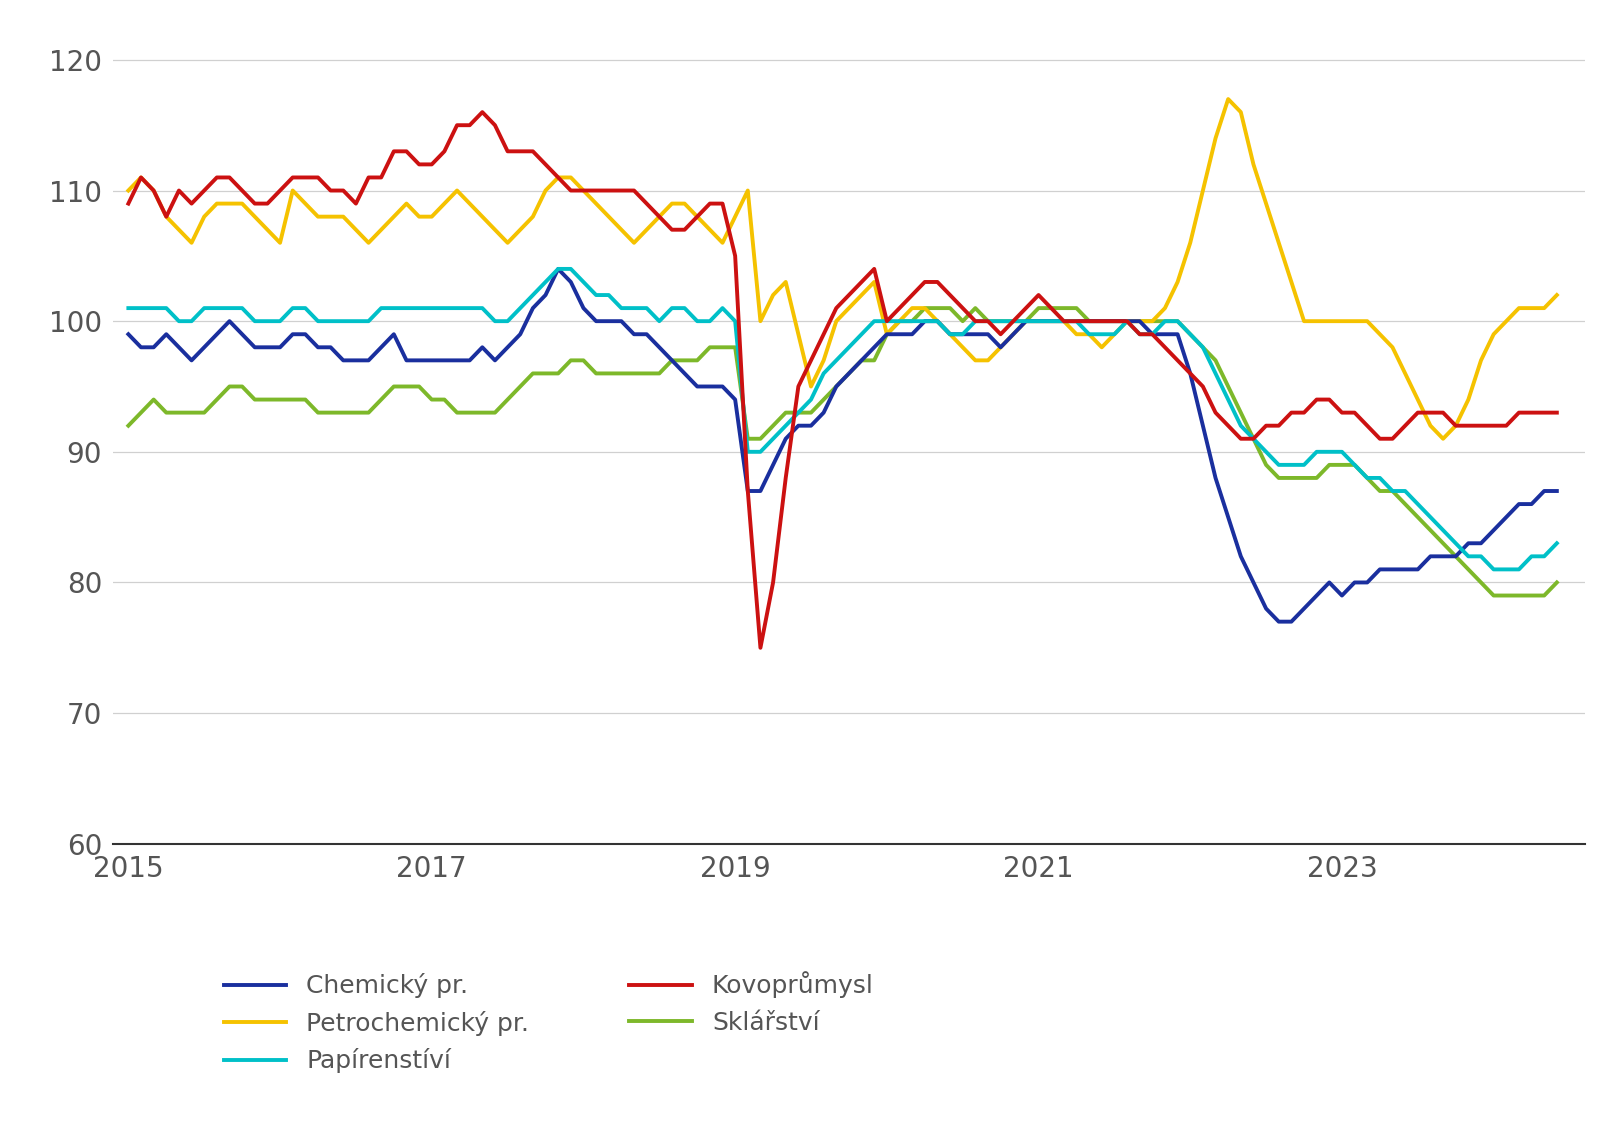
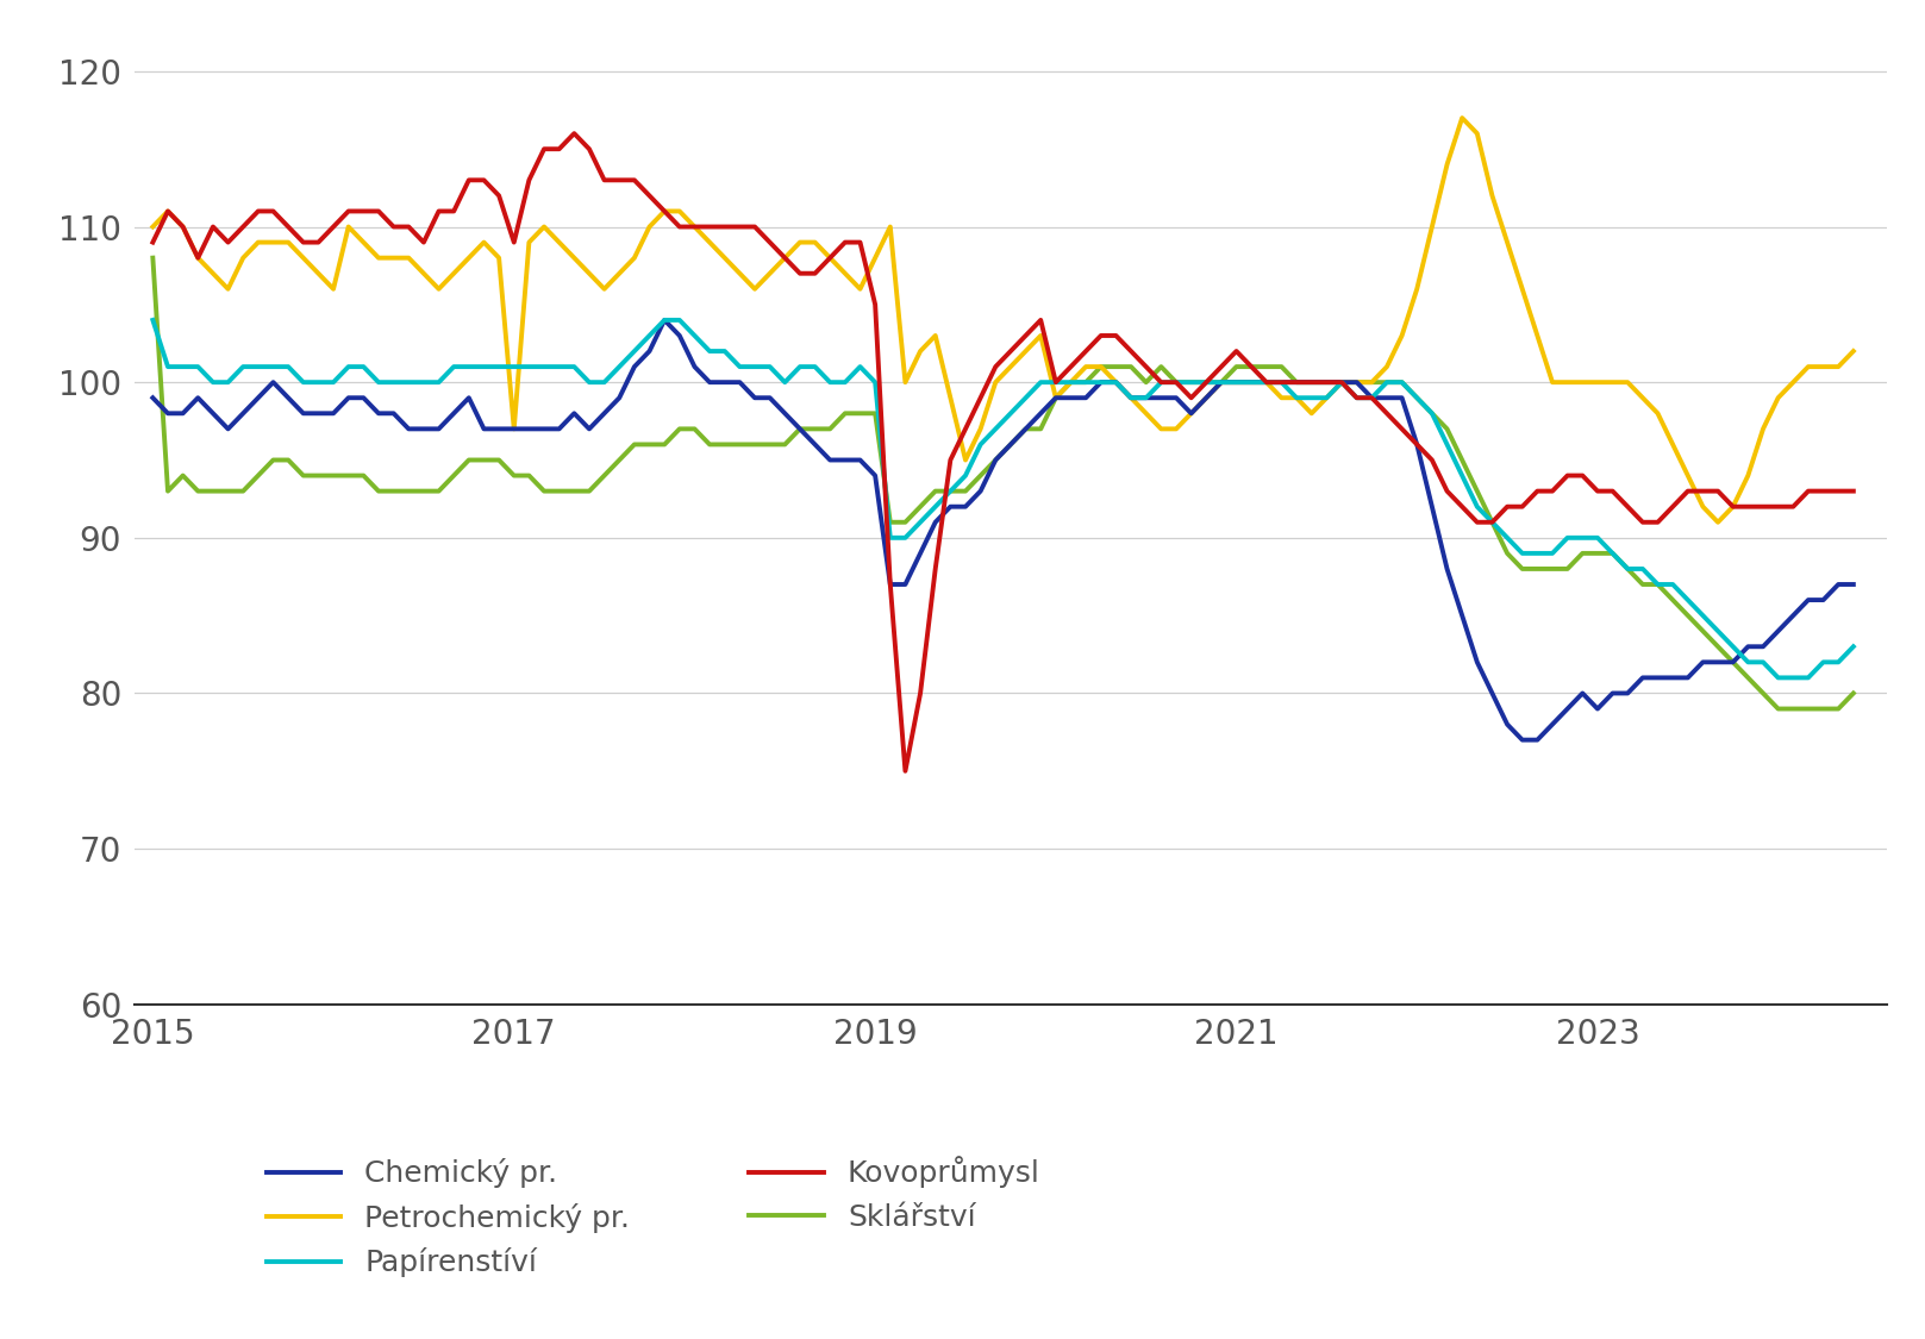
Sklářství/2015: 92 -> 108
Papírenstíví/2015: 101 -> 104
Kovoprůmysl/2017: 112 -> 109
Petrochemický pr./2017: 108 -> 97
